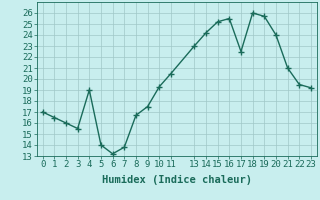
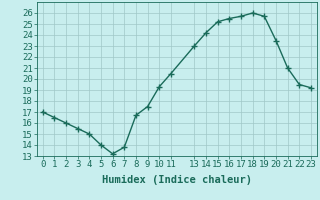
4: 19.0 -> 15.0
17: 22.5 -> 25.7
20: 24.0 -> 23.5
